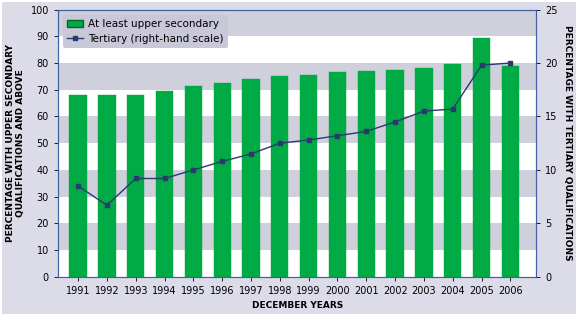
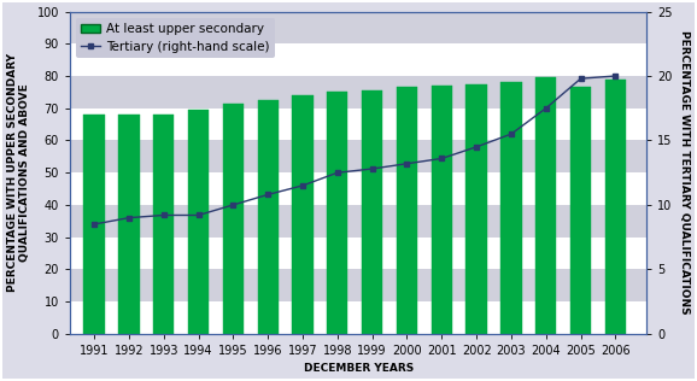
Tertiary (right-hand scale)/1992: 6.7 -> 9.0
Tertiary (right-hand scale)/2004: 15.7 -> 17.5
At least upper secondary/2005: 89.5 -> 76.5
